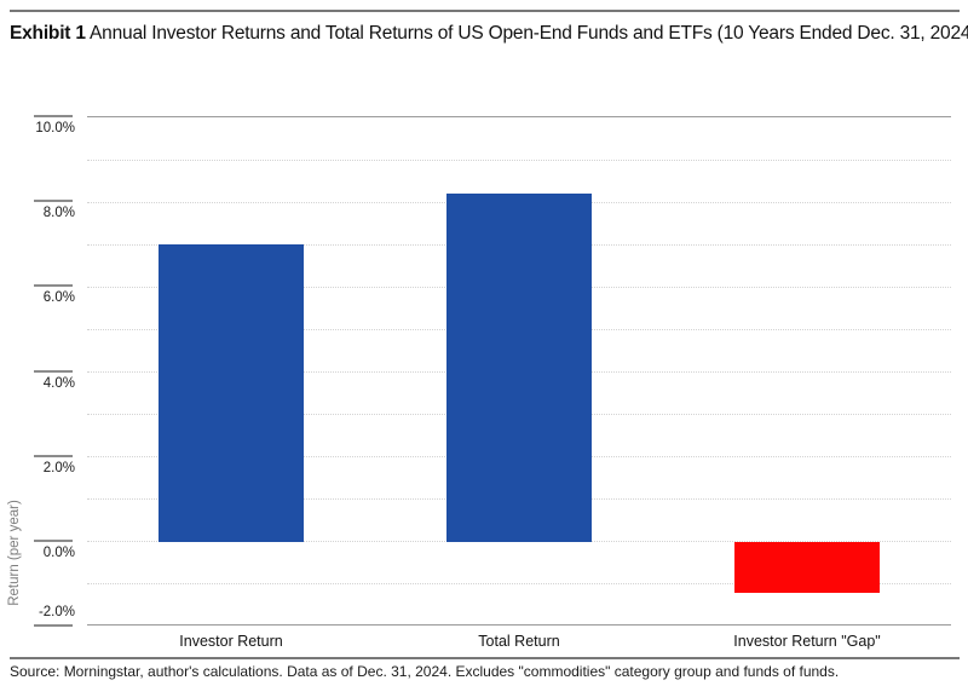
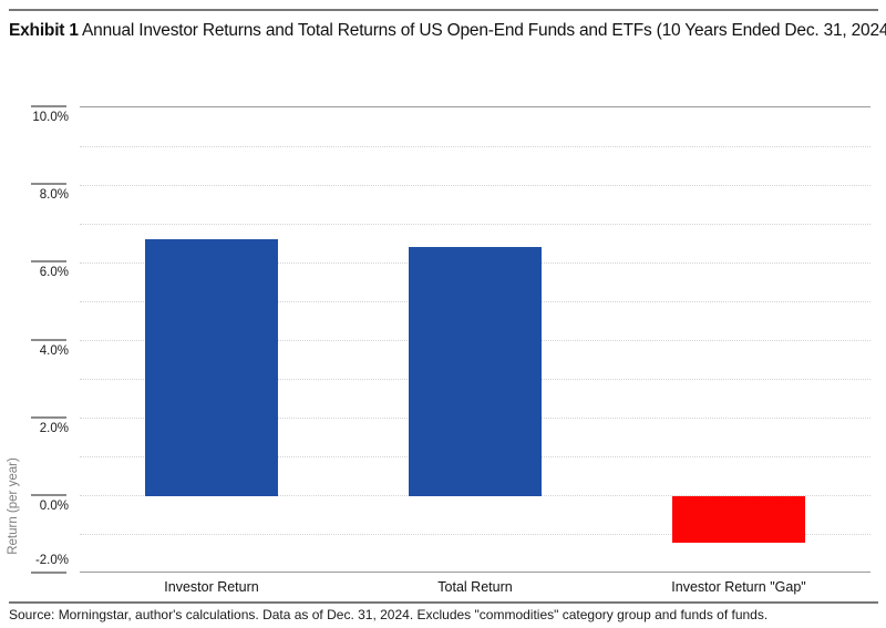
Investor Return: 7.0% -> 6.6%
Total Return: 8.2% -> 6.4%
